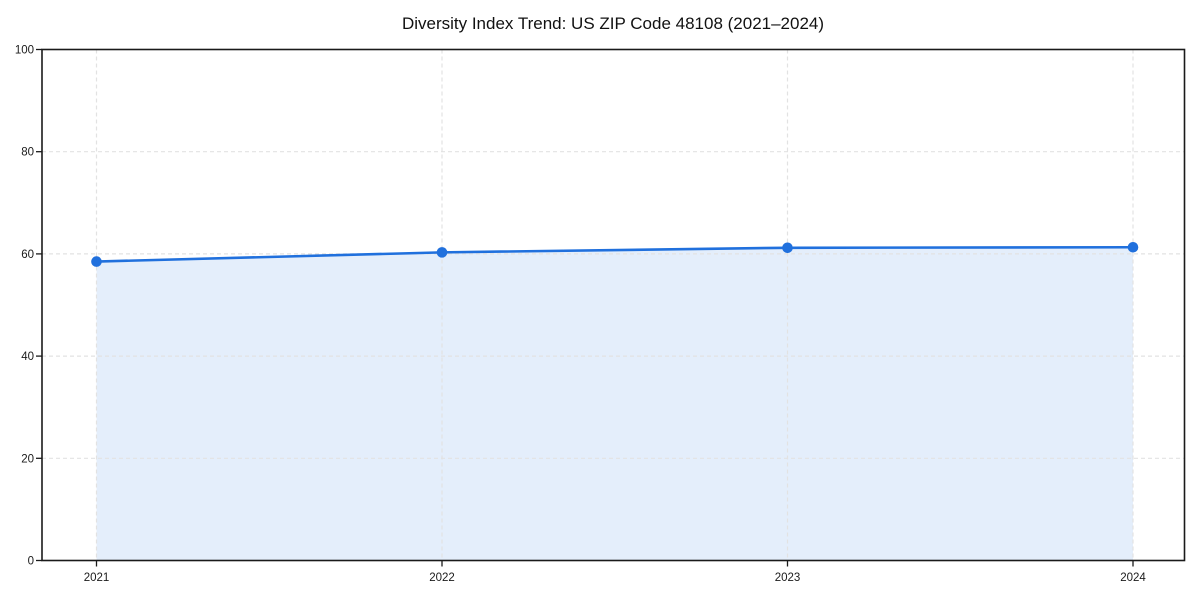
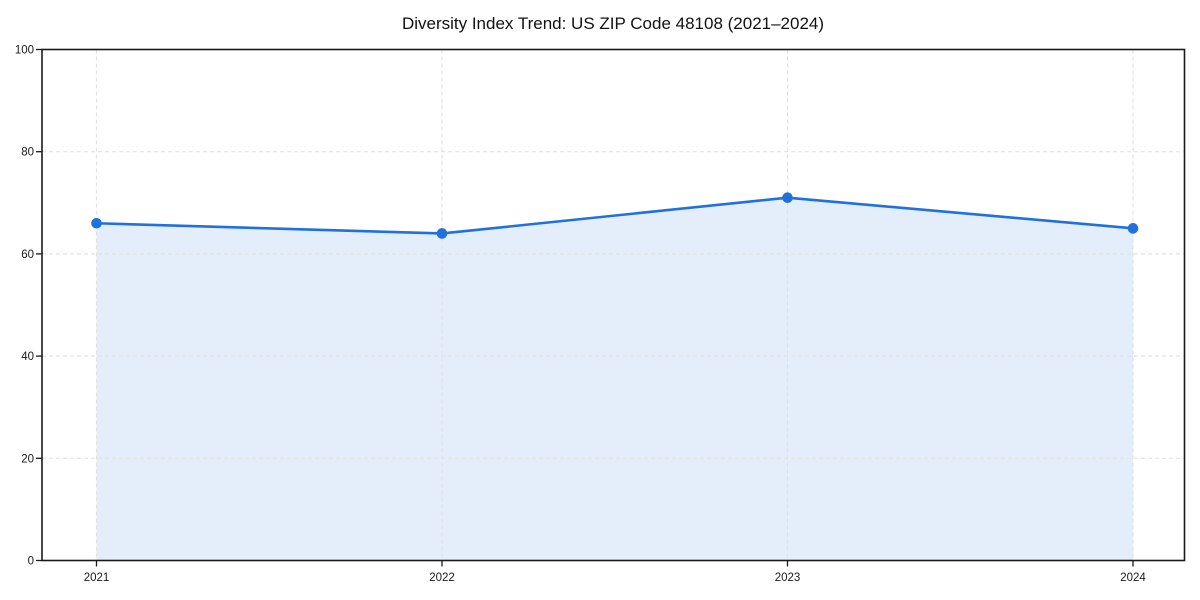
2021: 58 -> 66
2022: 60 -> 64
2023: 61 -> 71
2024: 61 -> 65
